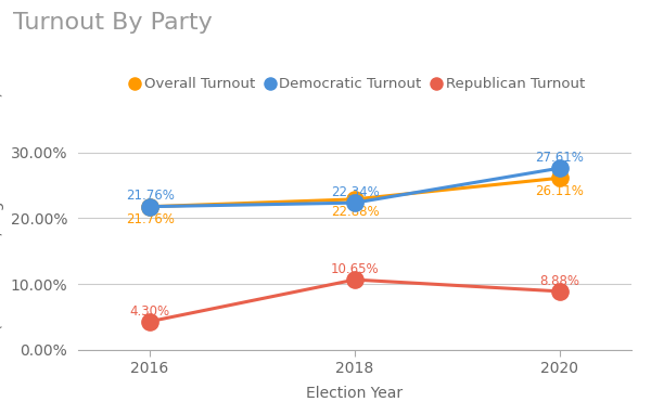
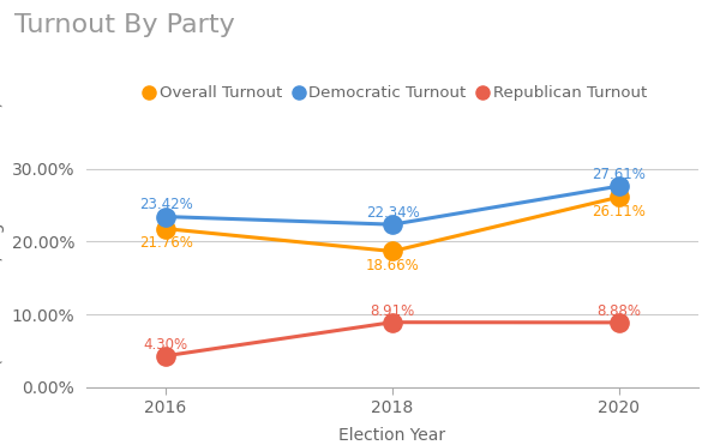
Democratic Turnout/2016: 21.76% -> 23.42%
Overall Turnout/2018: 22.88% -> 18.66%
Republican Turnout/2018: 10.65% -> 8.91%
